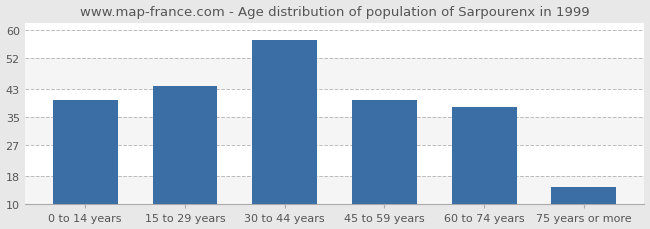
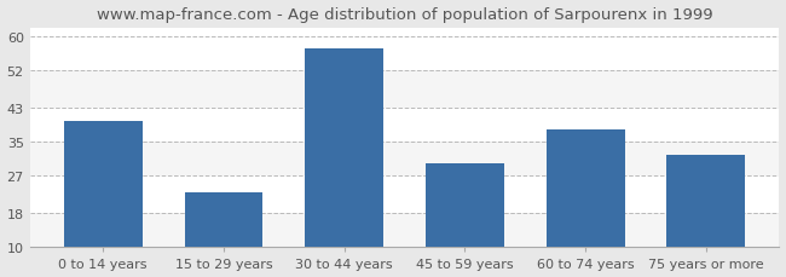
15 to 29 years: 44 -> 23
45 to 59 years: 40 -> 30
75 years or more: 15 -> 32
